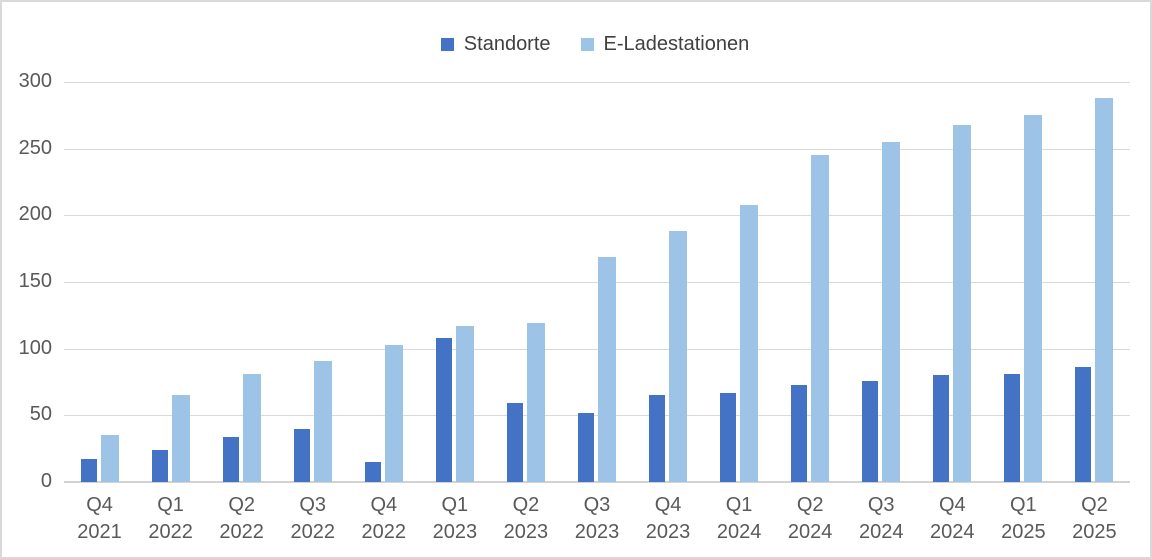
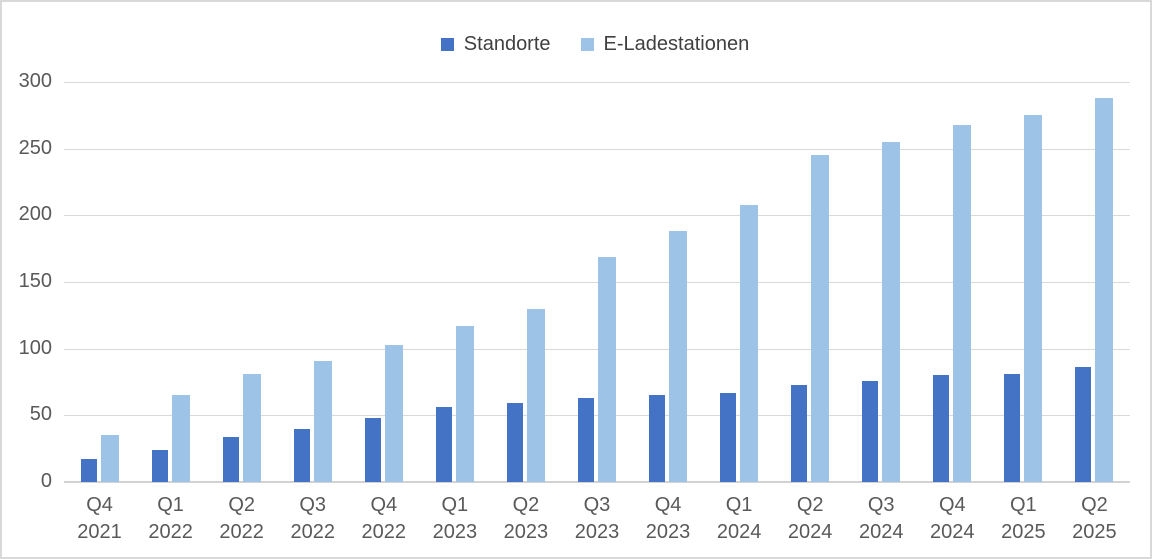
Standorte/Q4 2022: 15 -> 48
Standorte/Q1 2023: 108 -> 56
E-Ladestationen/Q2 2023: 119 -> 130
Standorte/Q3 2023: 52 -> 63
